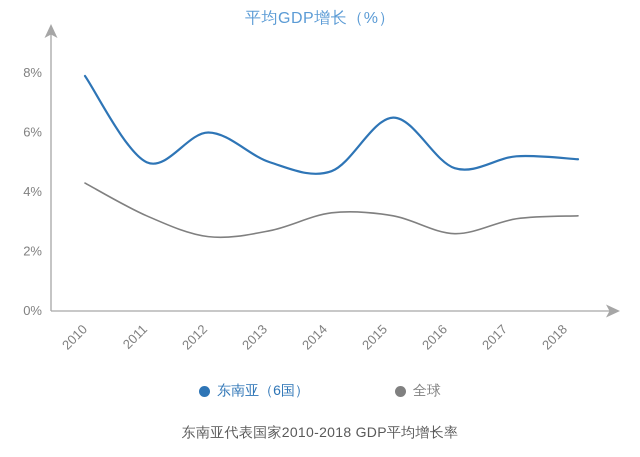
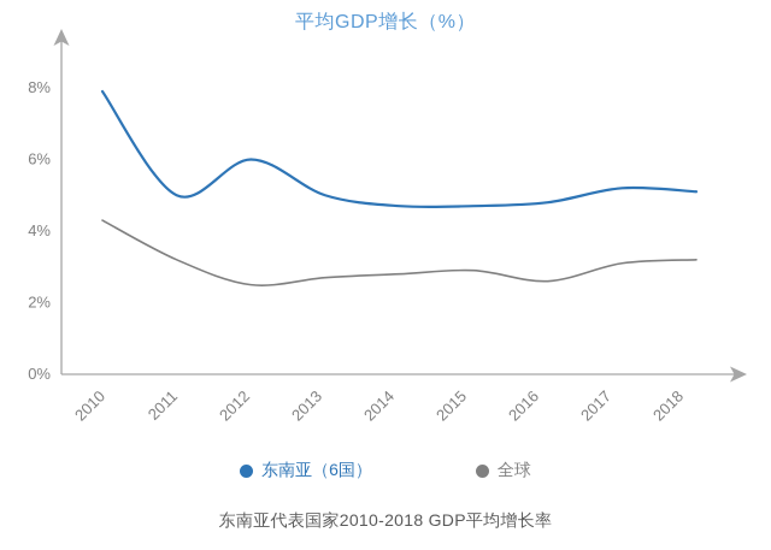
全球/2014: 3.3% -> 2.8%
东南亚（6国）/2015: 6.5% -> 4.7%
全球/2015: 3.2% -> 2.9%
